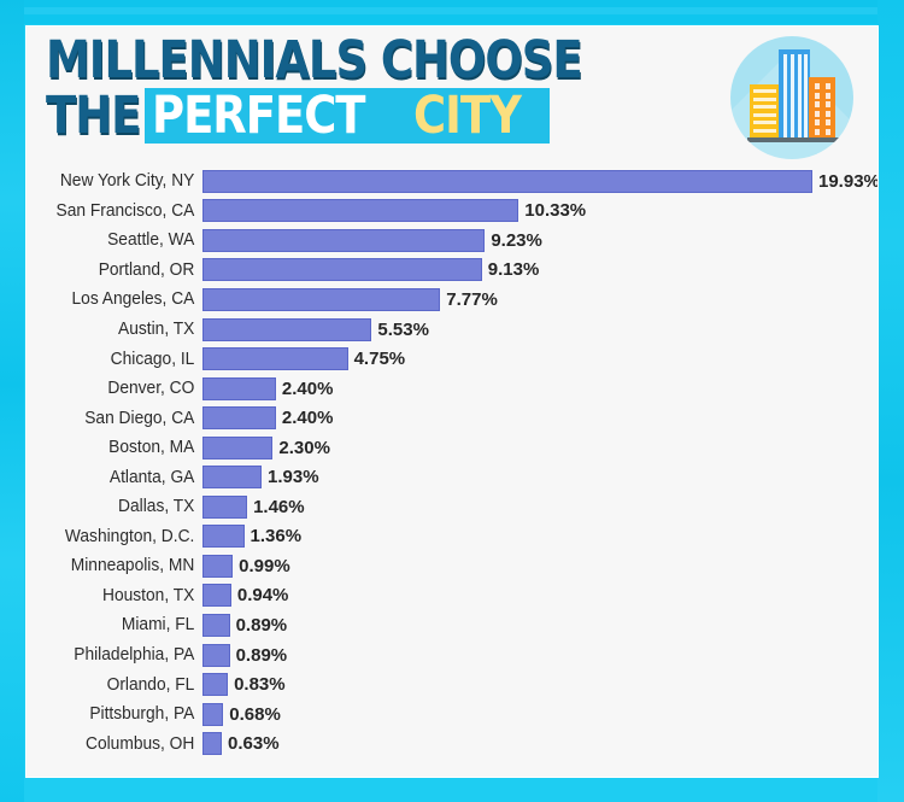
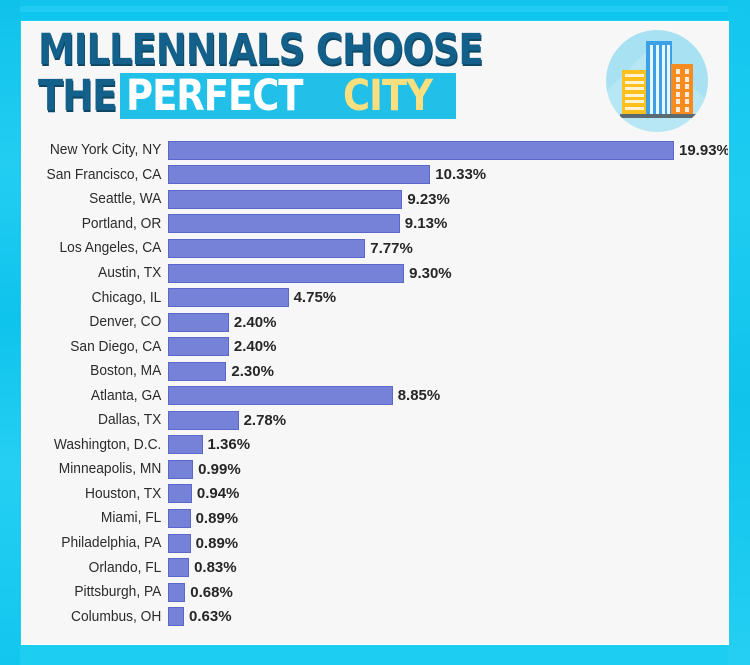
Austin, TX: 5.53% -> 9.30%
Atlanta, GA: 1.93% -> 8.85%
Dallas, TX: 1.46% -> 2.78%
